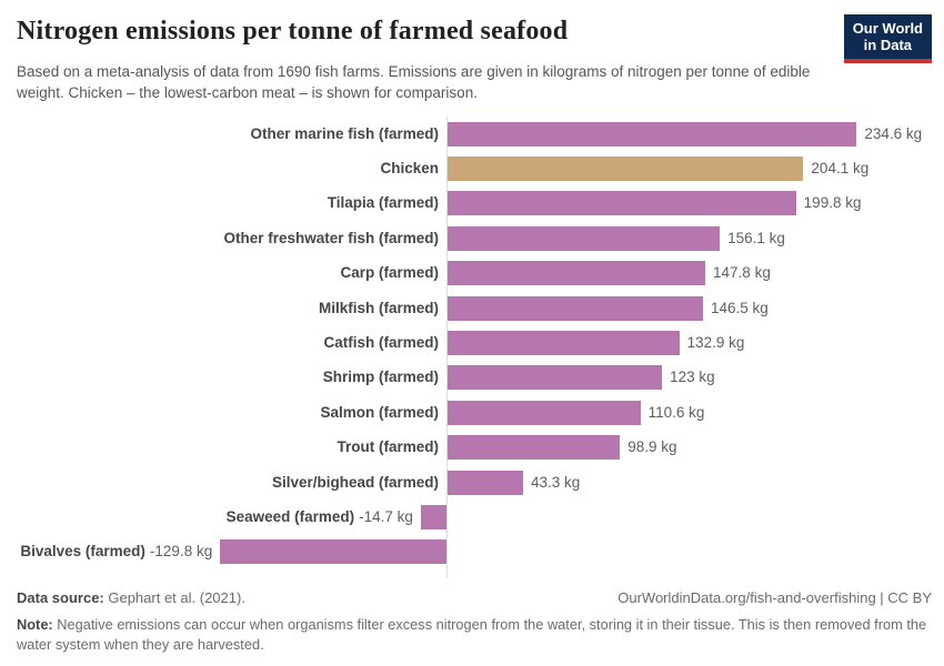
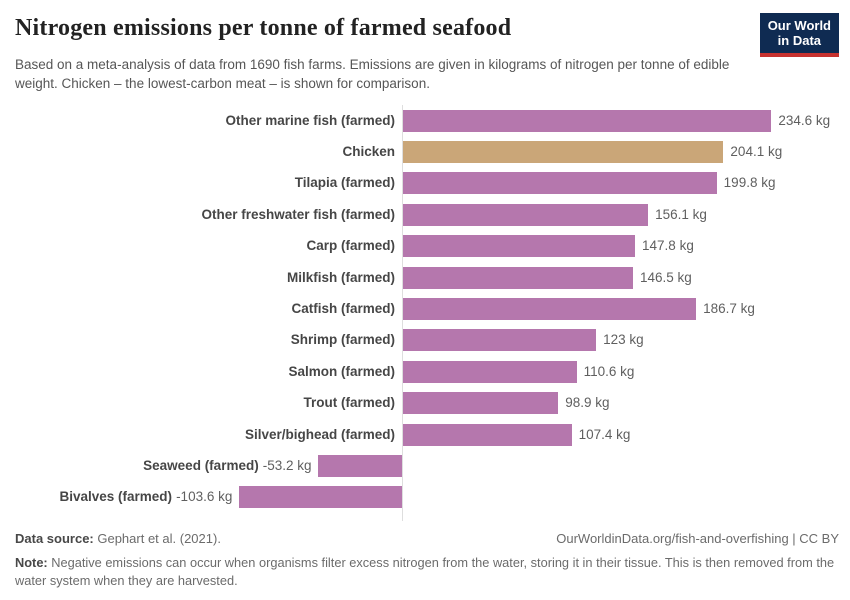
Catfish (farmed): 132.9 -> 186.7
Silver/bighead (farmed): 43.3 -> 107.4
Seaweed (farmed): -14.7 -> -53.2
Bivalves (farmed): -129.8 -> -103.6
